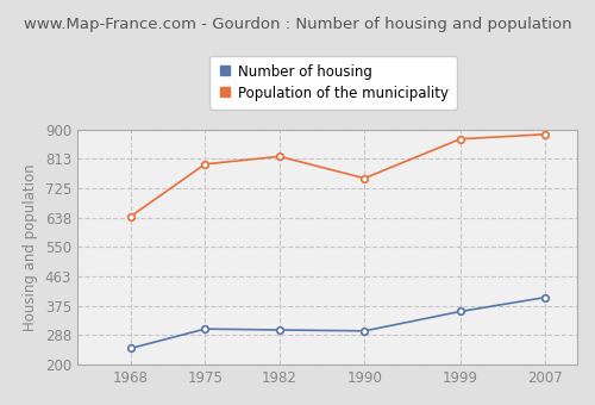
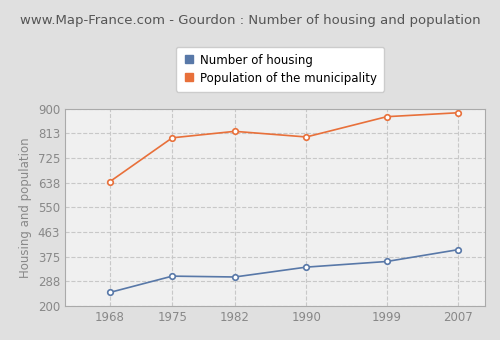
Number of housing/1990: 300 -> 338
Population of the municipality/1990: 755 -> 800
